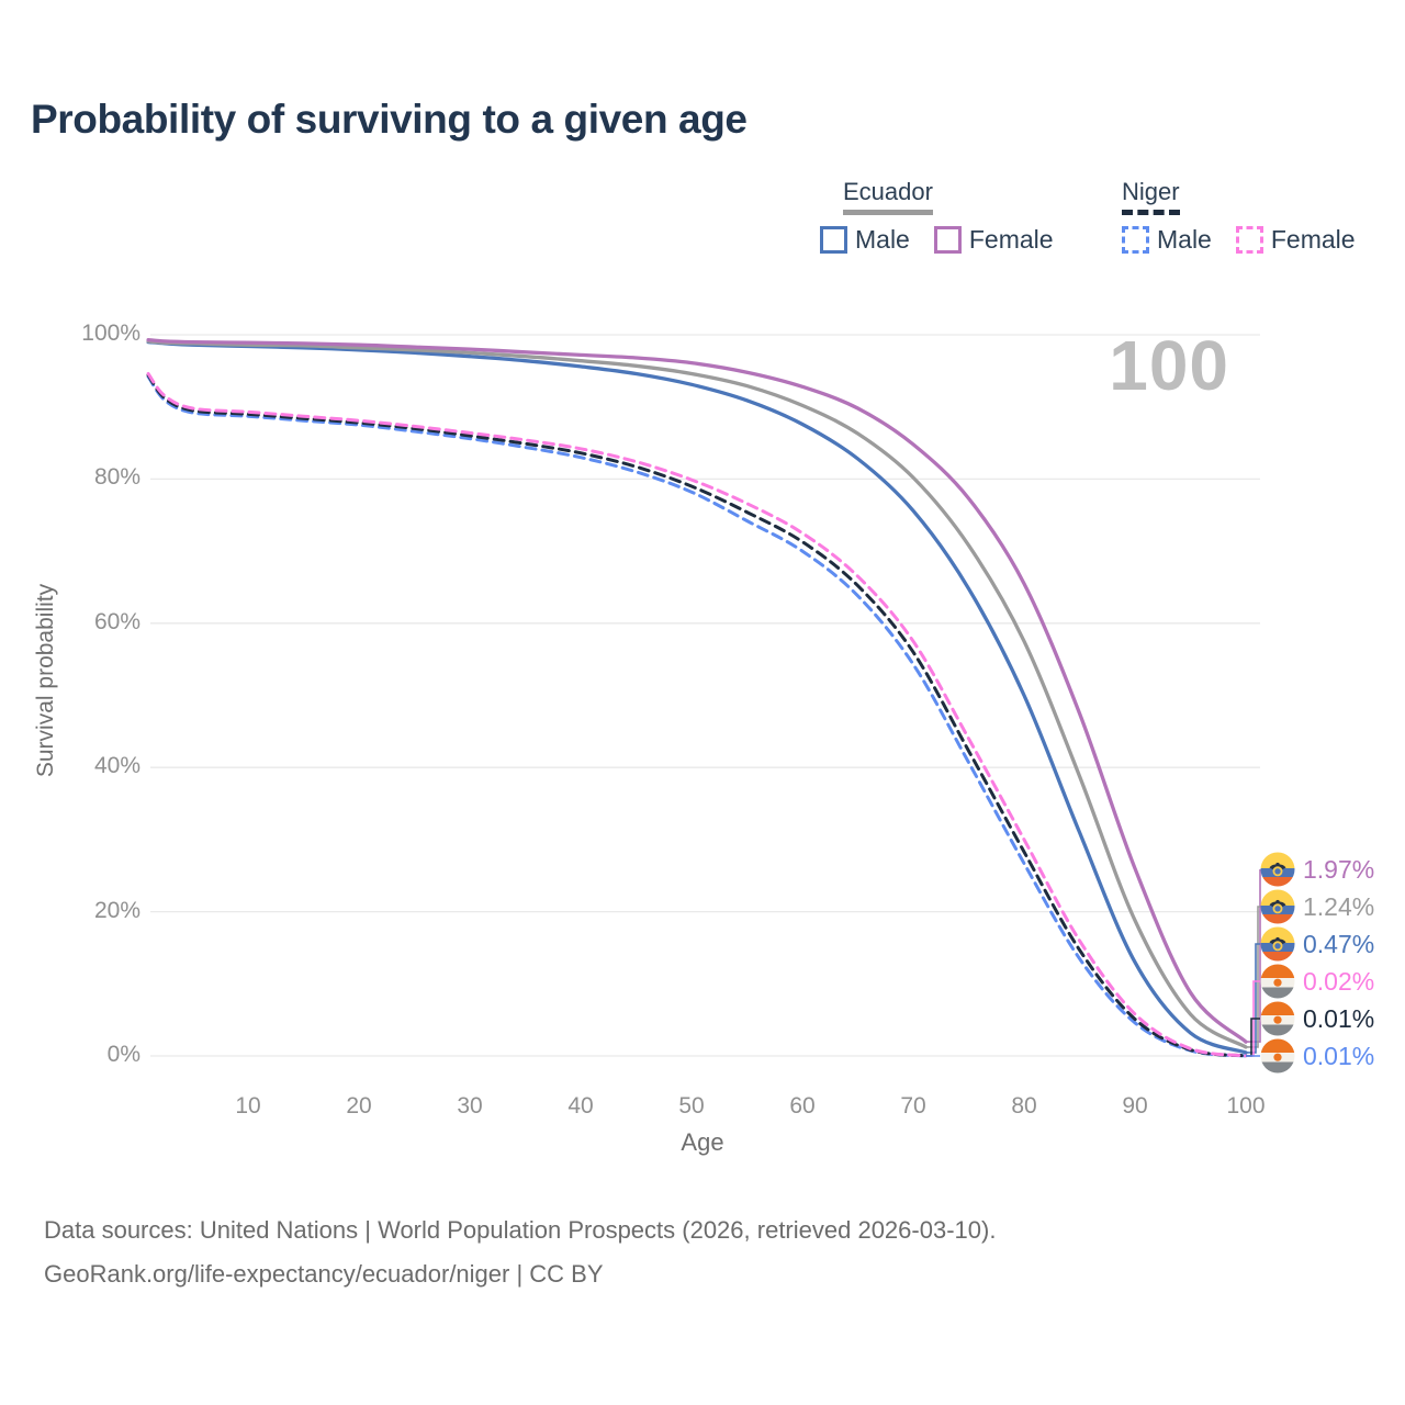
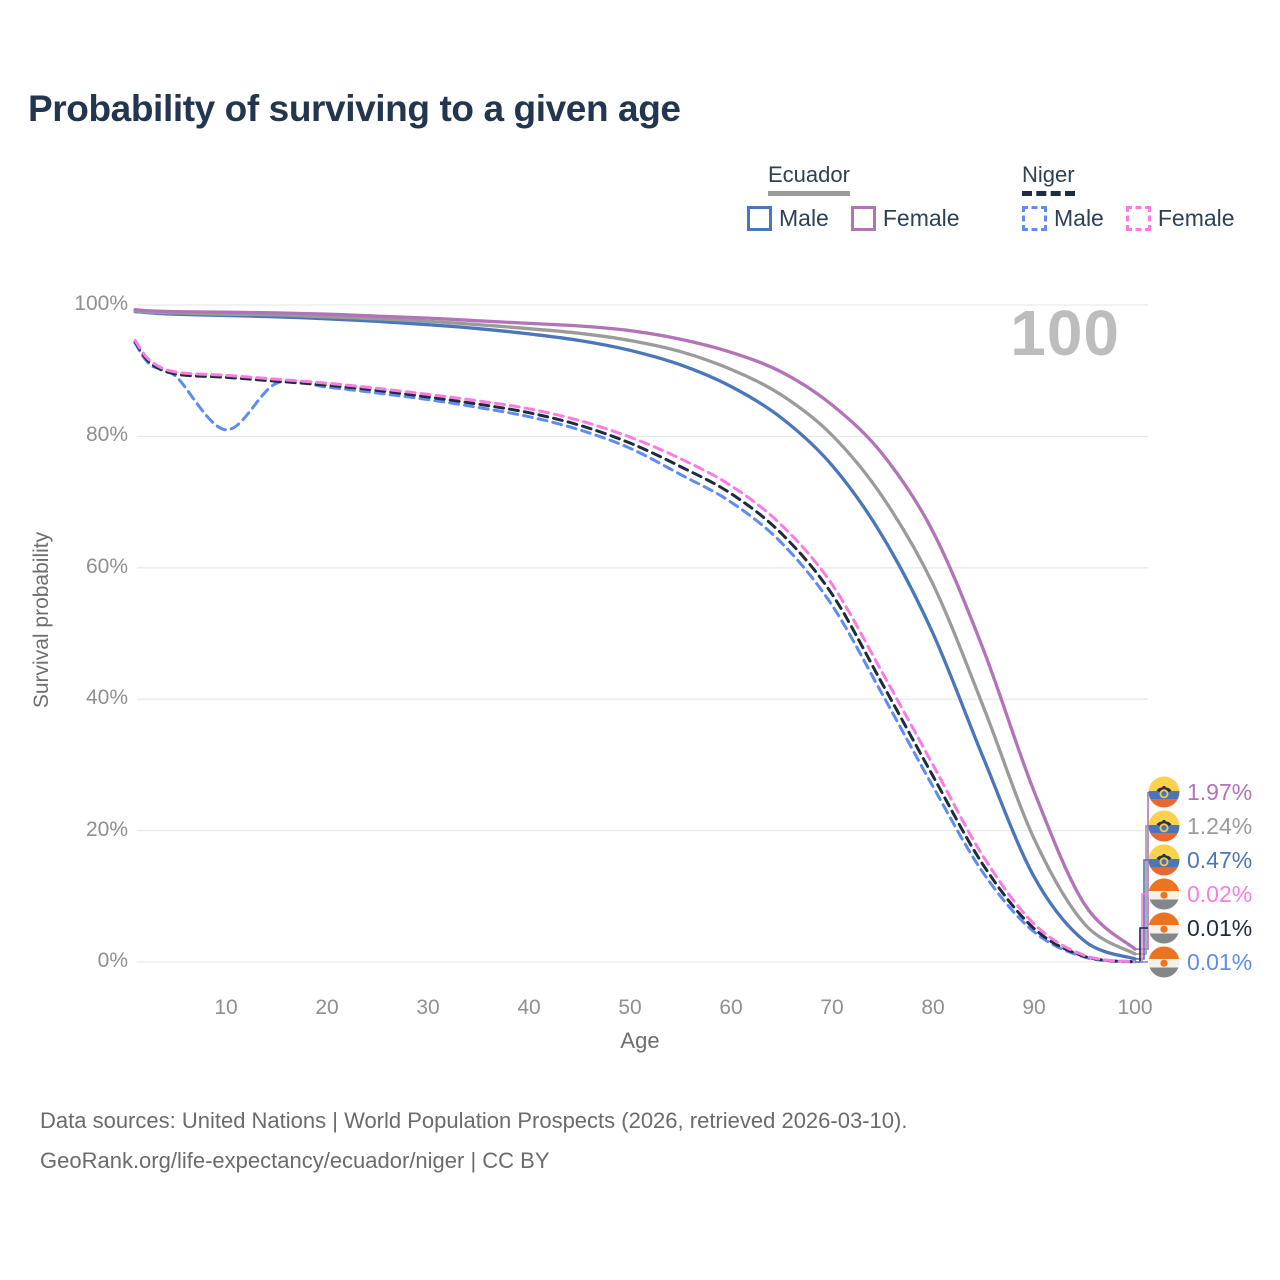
Niger Male/10: 89% -> 81%
